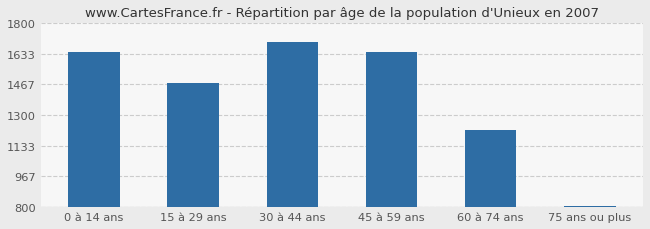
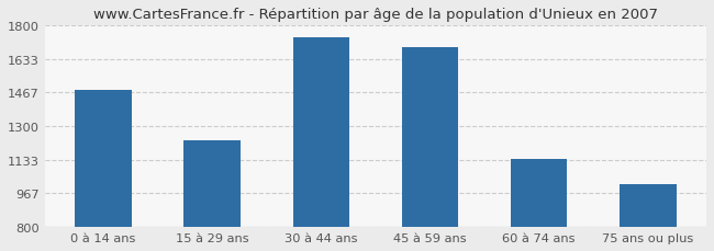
0 à 14 ans: 1640 -> 1480
15 à 29 ans: 1470 -> 1230
30 à 44 ans: 1700 -> 1740
45 à 59 ans: 1640 -> 1690
60 à 74 ans: 1220 -> 1140
75 ans ou plus: 810 -> 1010
